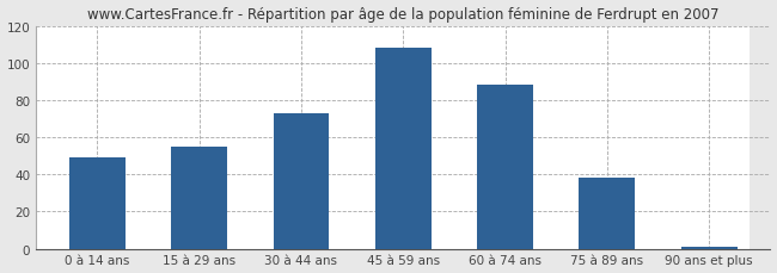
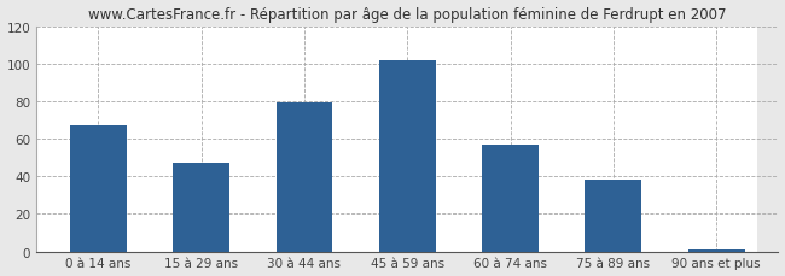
0 à 14 ans: 49 -> 67
15 à 29 ans: 55 -> 47
30 à 44 ans: 73 -> 79
45 à 59 ans: 108 -> 102
60 à 74 ans: 88 -> 57
